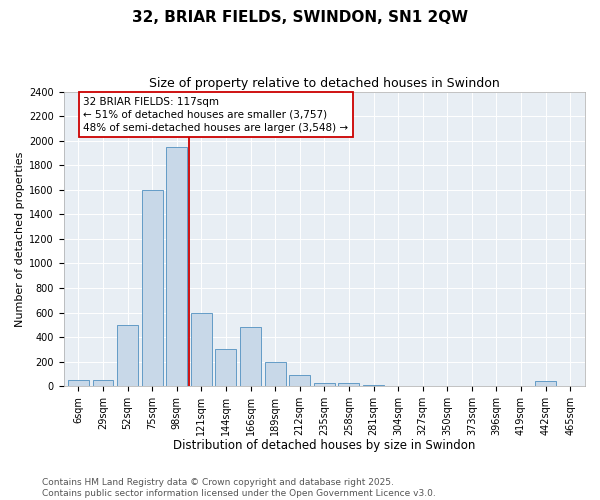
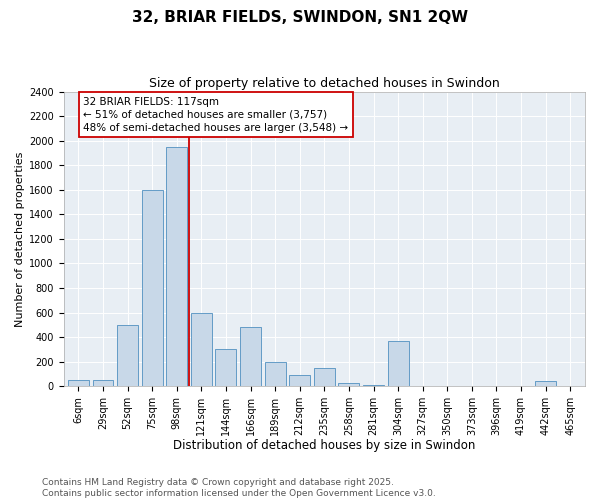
235sqm: 30 -> 150
304sqm: 0 -> 370
